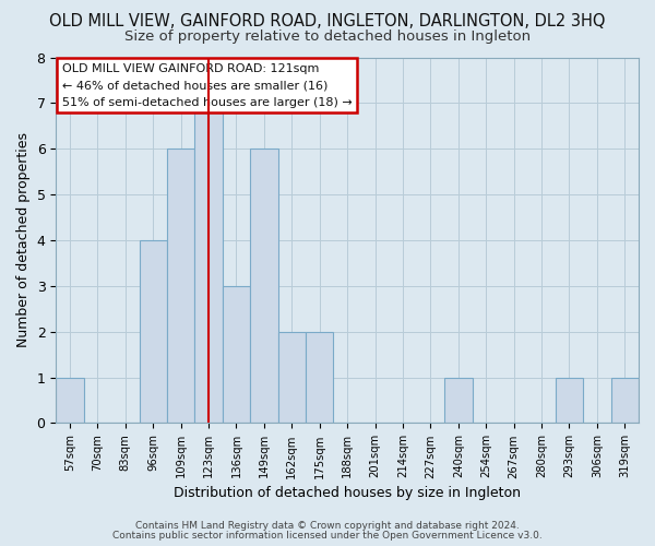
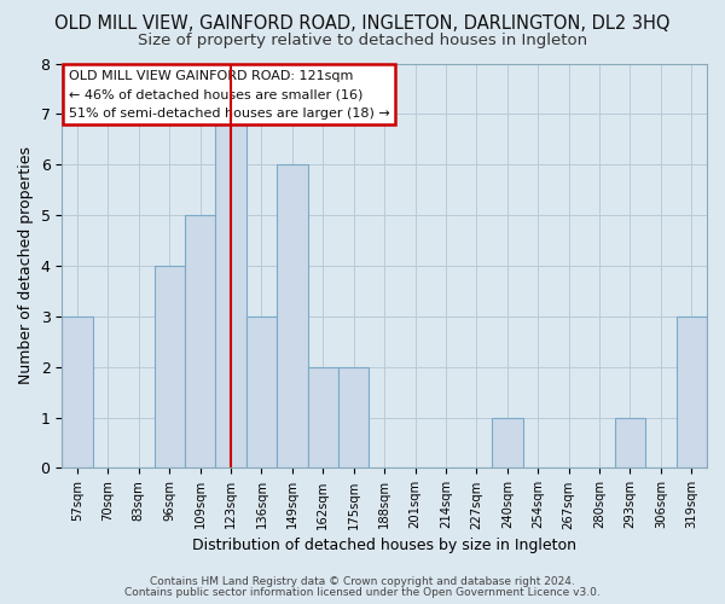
57sqm: 1 -> 3
109sqm: 6 -> 5
319sqm: 1 -> 3
